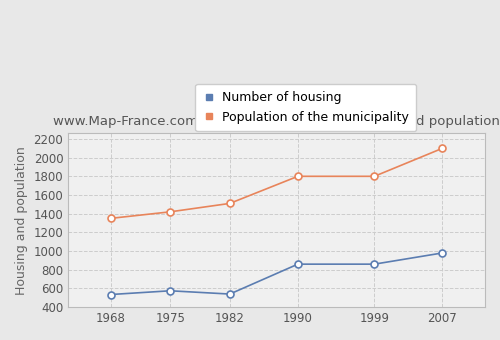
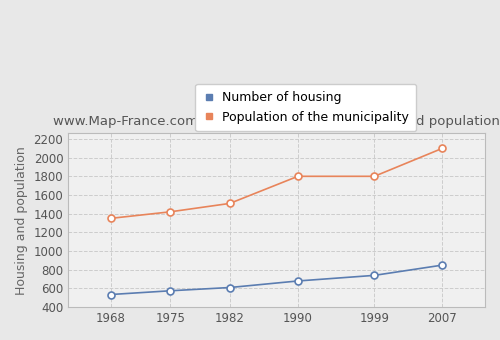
Number of housing/1982: 540 -> 610
Number of housing/1990: 860 -> 680
Number of housing/1999: 860 -> 740
Number of housing/2007: 980 -> 850
